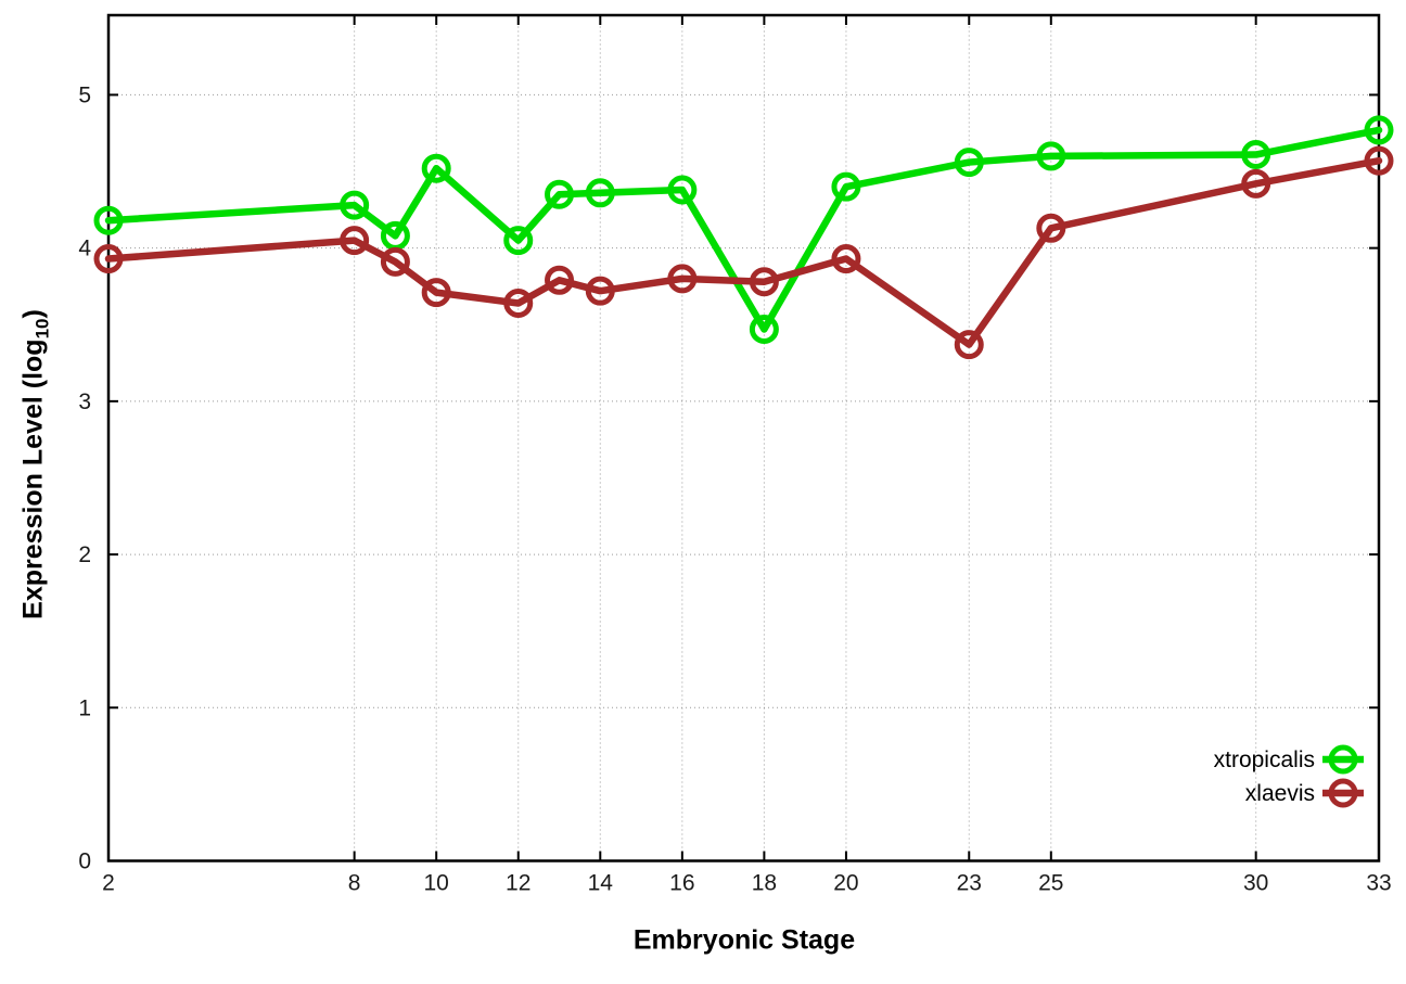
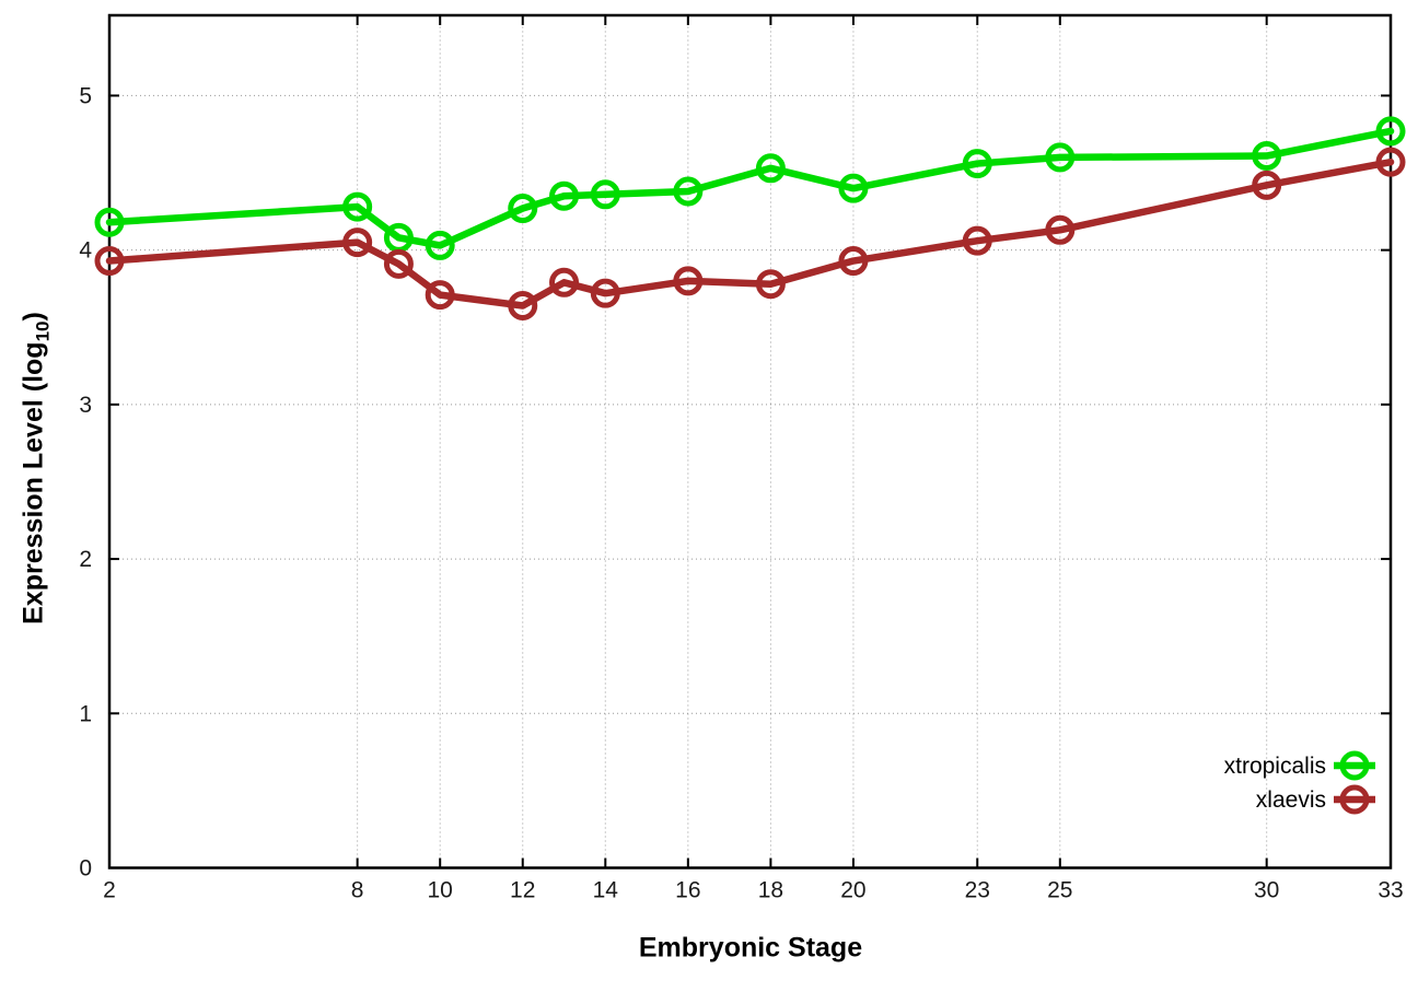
xtropicalis/10: 4.52 -> 4.03
xtropicalis/12: 4.05 -> 4.27
xtropicalis/18: 3.47 -> 4.53
xlaevis/23: 3.37 -> 4.06
